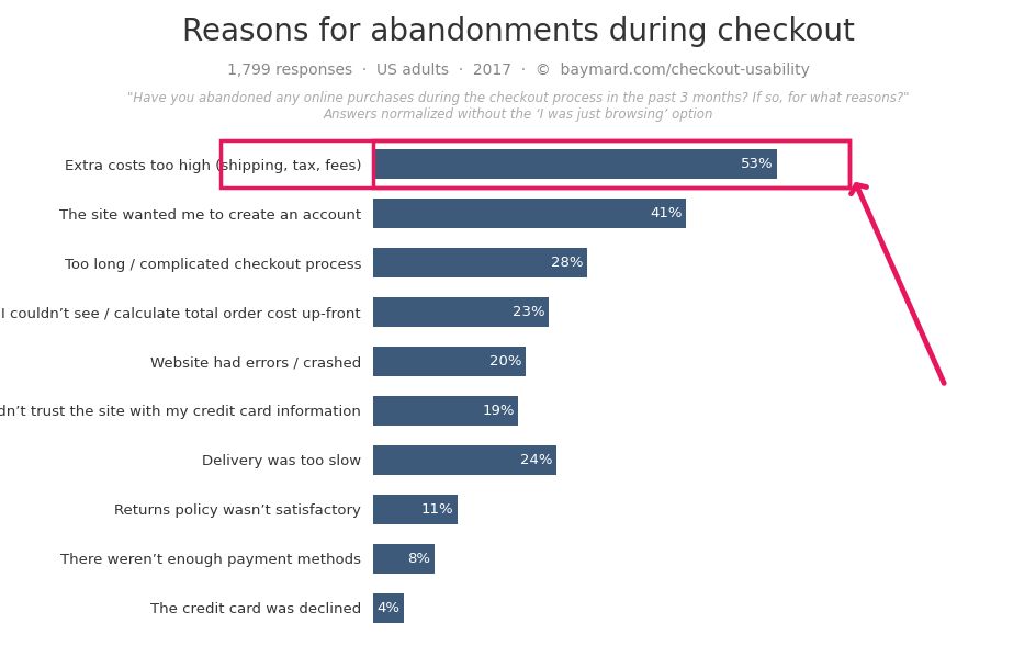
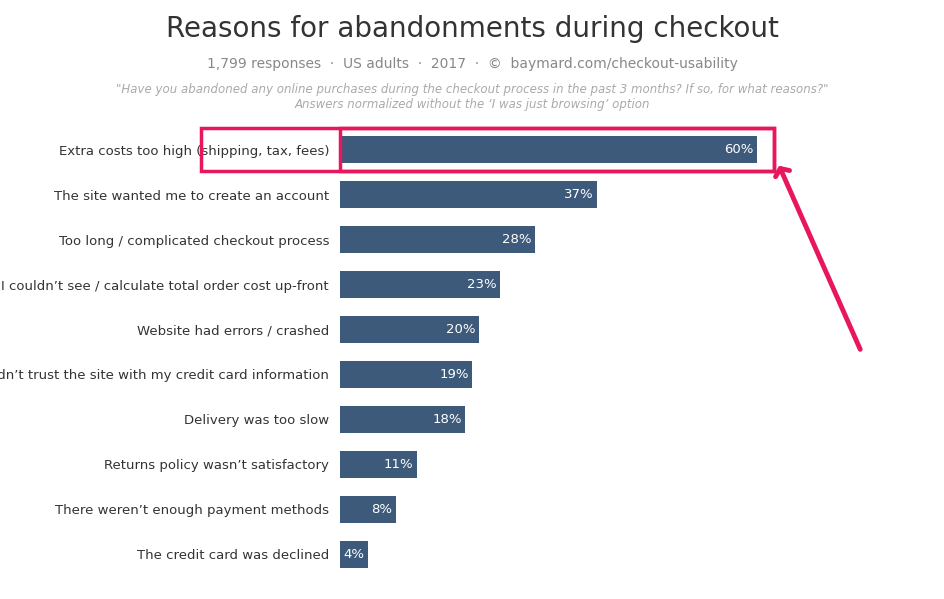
Extra costs too high (shipping, tax, fees): 53% -> 60%
The site wanted me to create an account: 41% -> 37%
Delivery was too slow: 24% -> 18%
